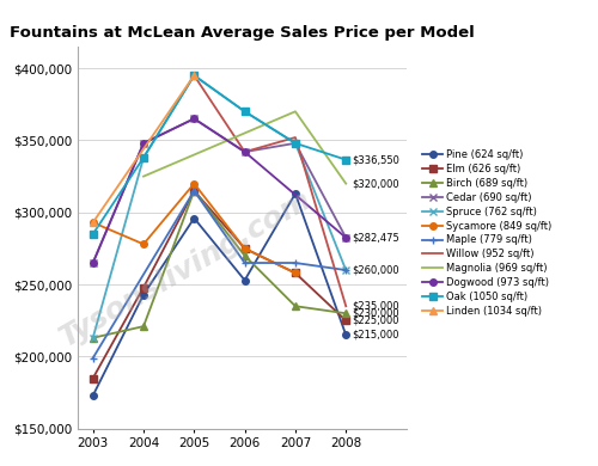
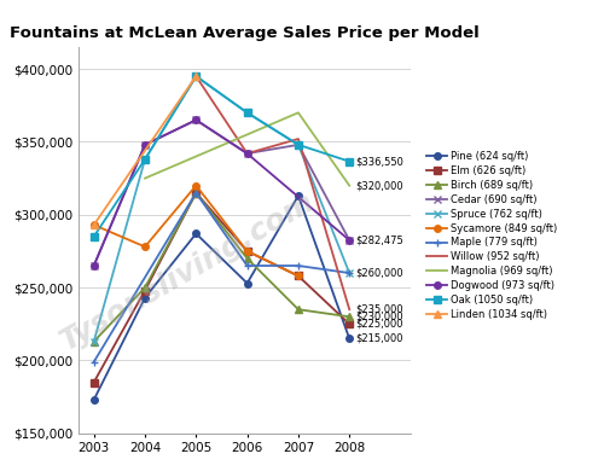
Birch (689 sq/ft)/2004: $221,000 -> $250,000
Pine (624 sq/ft)/2005: $296,000 -> $287,000
